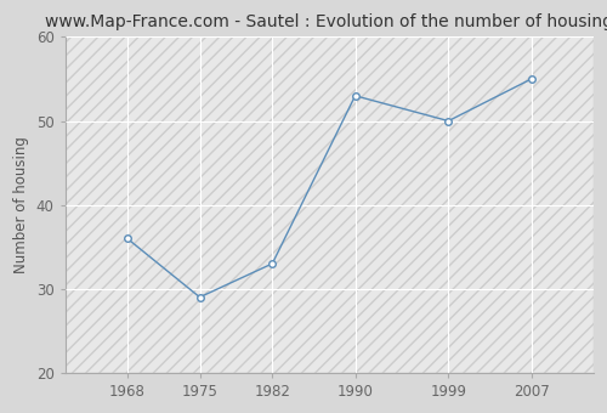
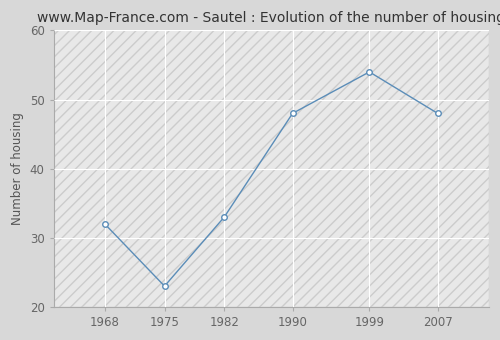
1968: 36 -> 32
1975: 29 -> 23
1990: 53 -> 48
1999: 50 -> 54
2007: 55 -> 48
